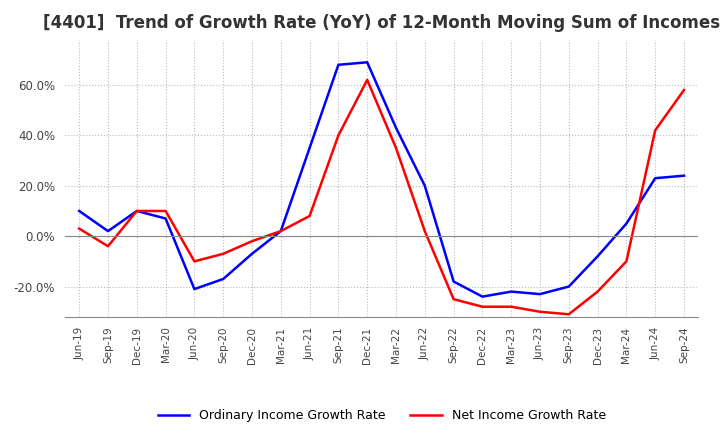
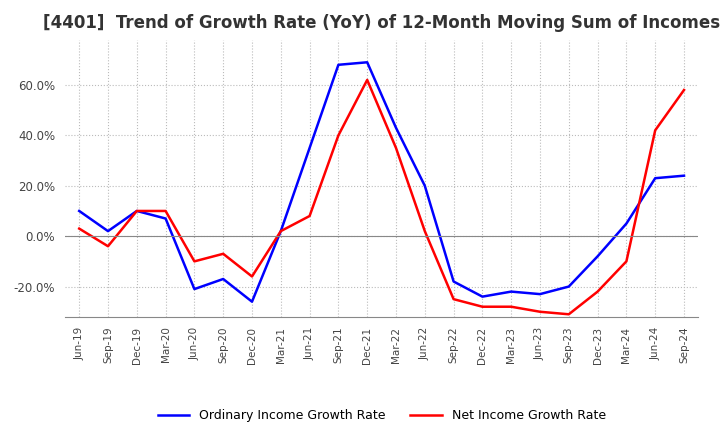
Ordinary Income Growth Rate/Dec-20: -7% -> -26%
Net Income Growth Rate/Dec-20: -2% -> -16%
